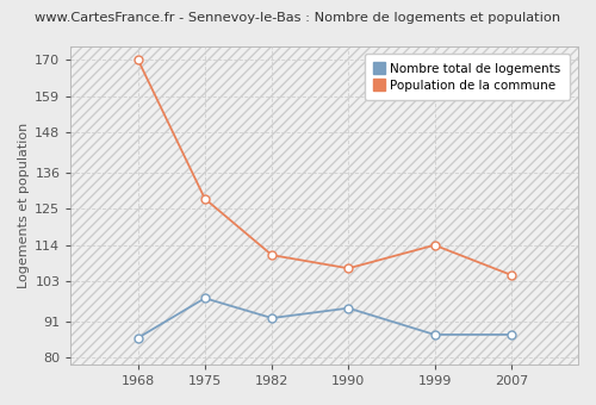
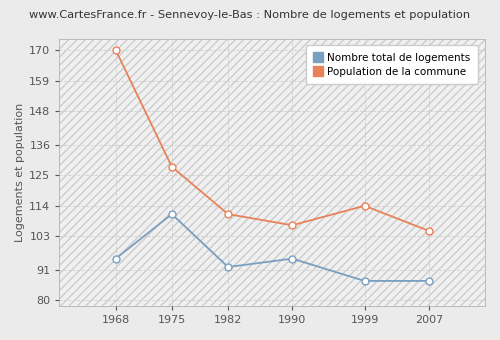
Nombre total de logements/1968: 86 -> 95
Nombre total de logements/1975: 98 -> 111
